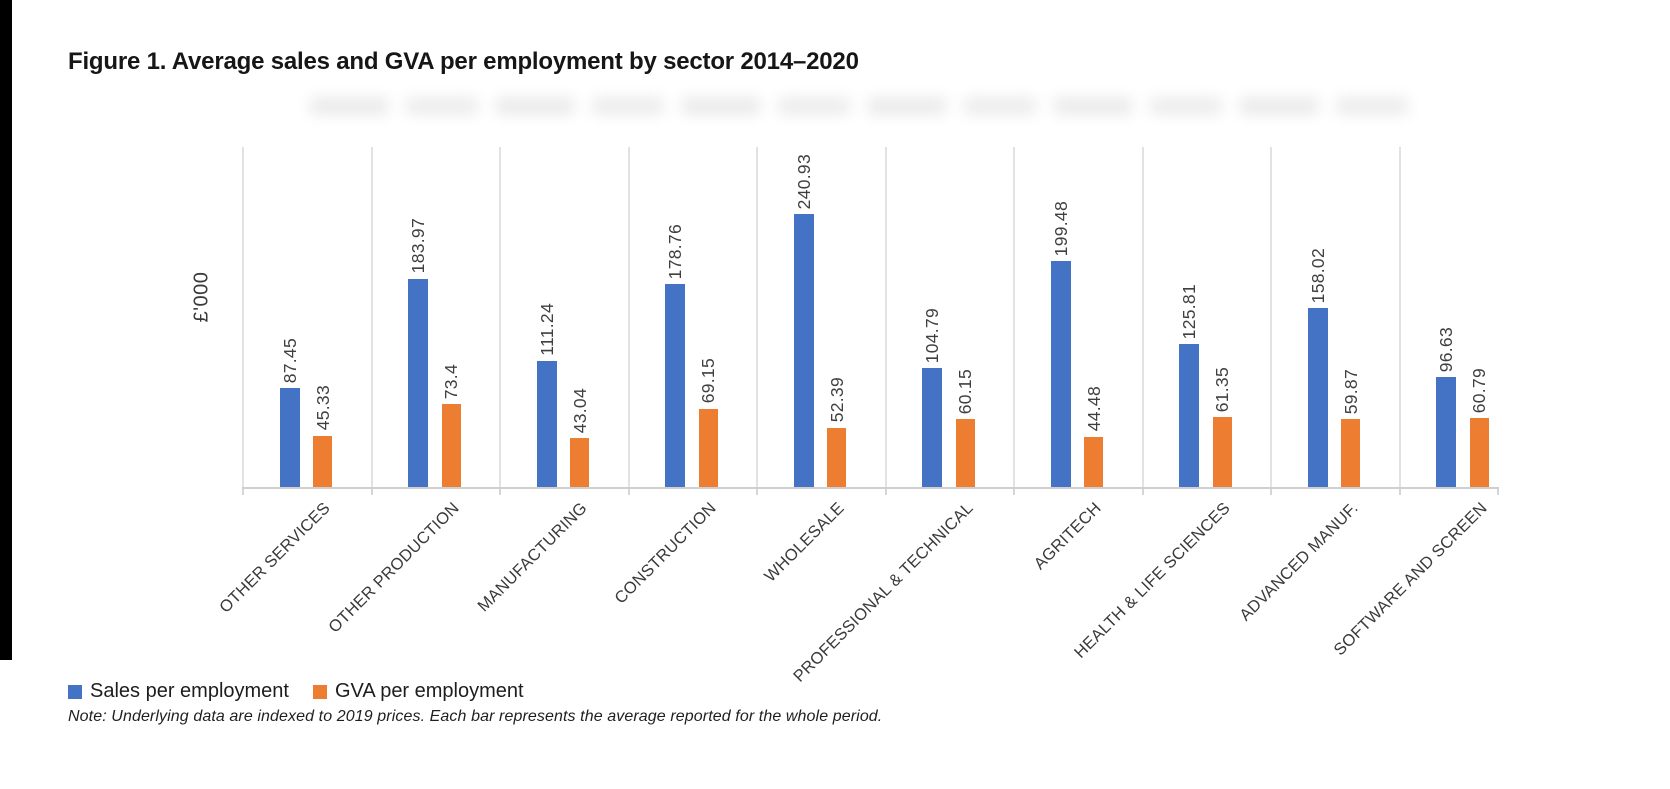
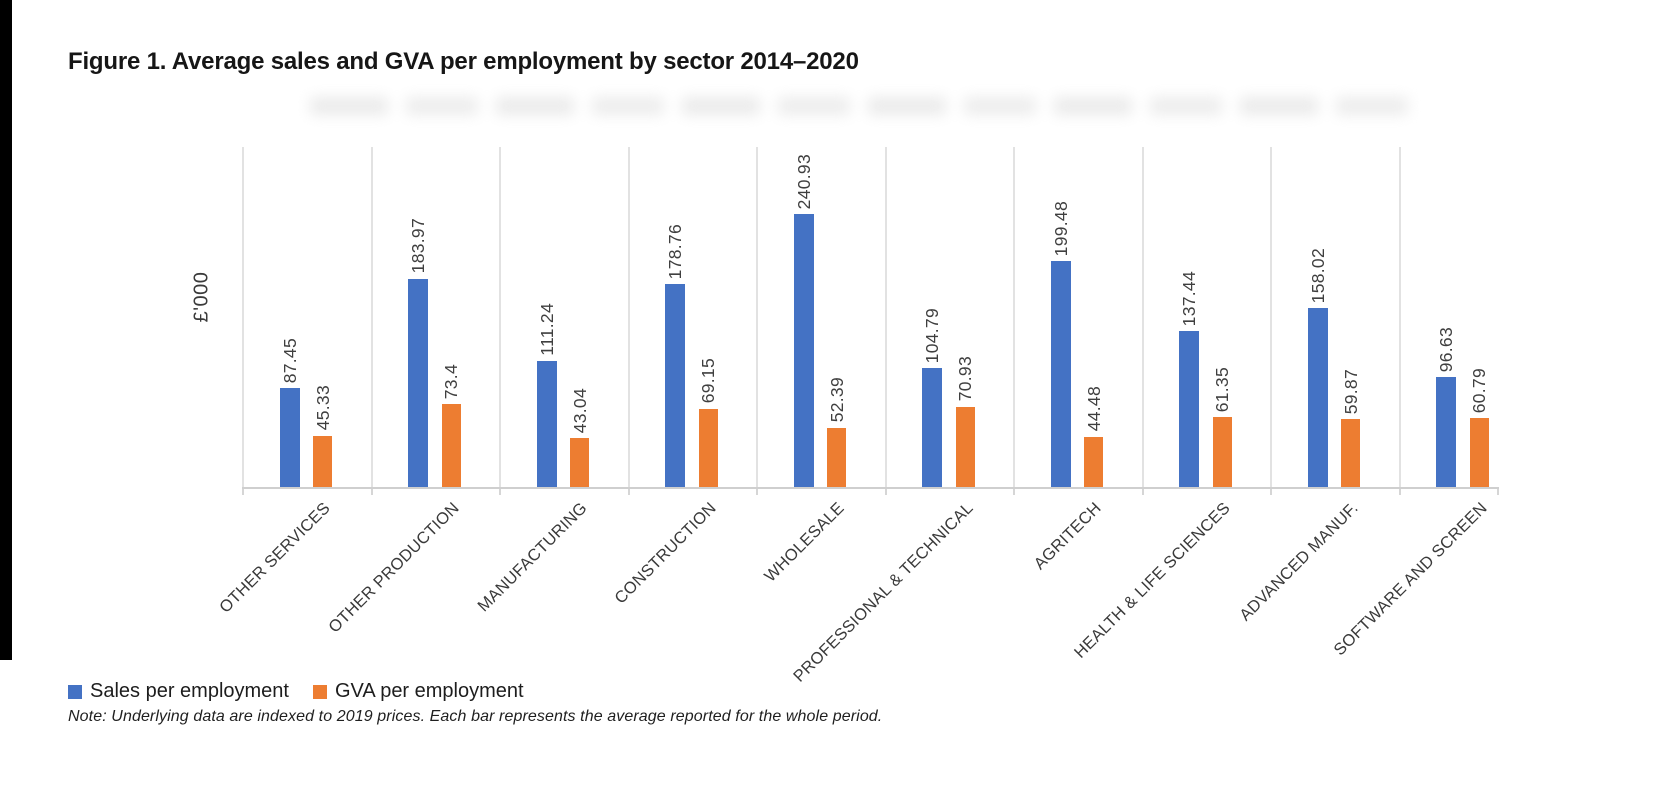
GVA per employment/PROFESSIONAL & TECHNICAL: 60.15 -> 70.93
Sales per employment/HEALTH & LIFE SCIENCES: 125.81 -> 137.44
